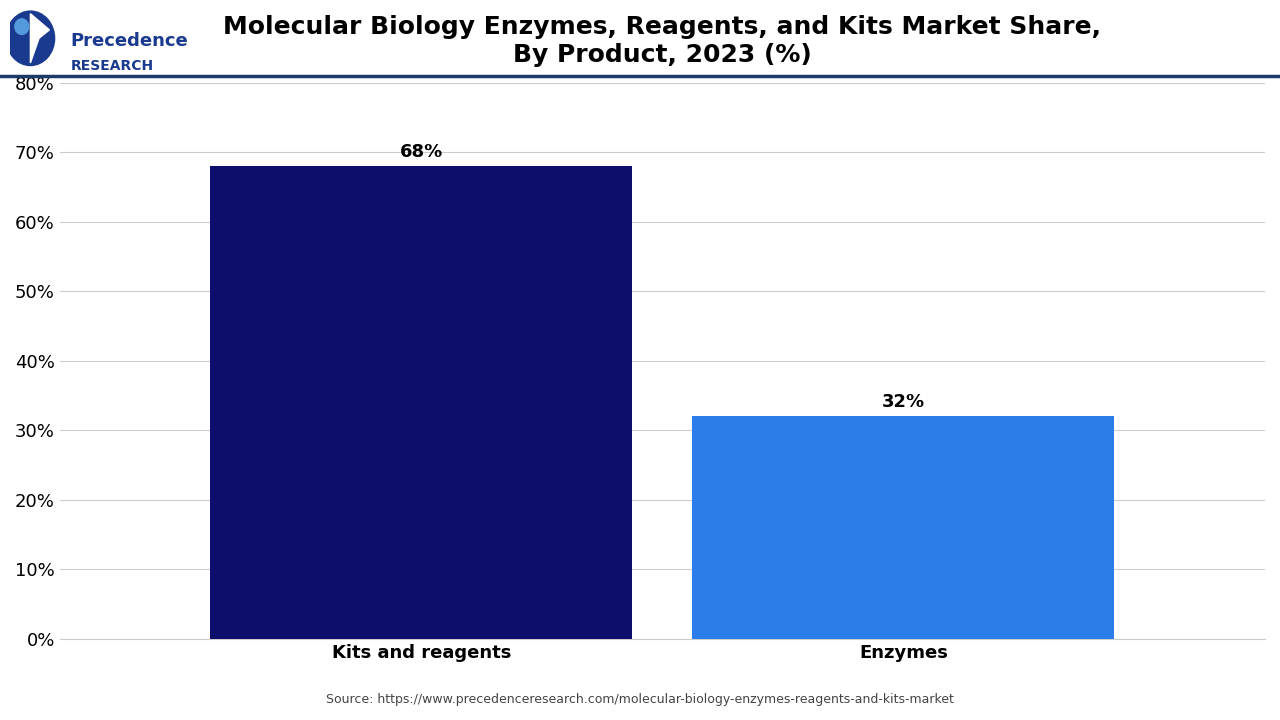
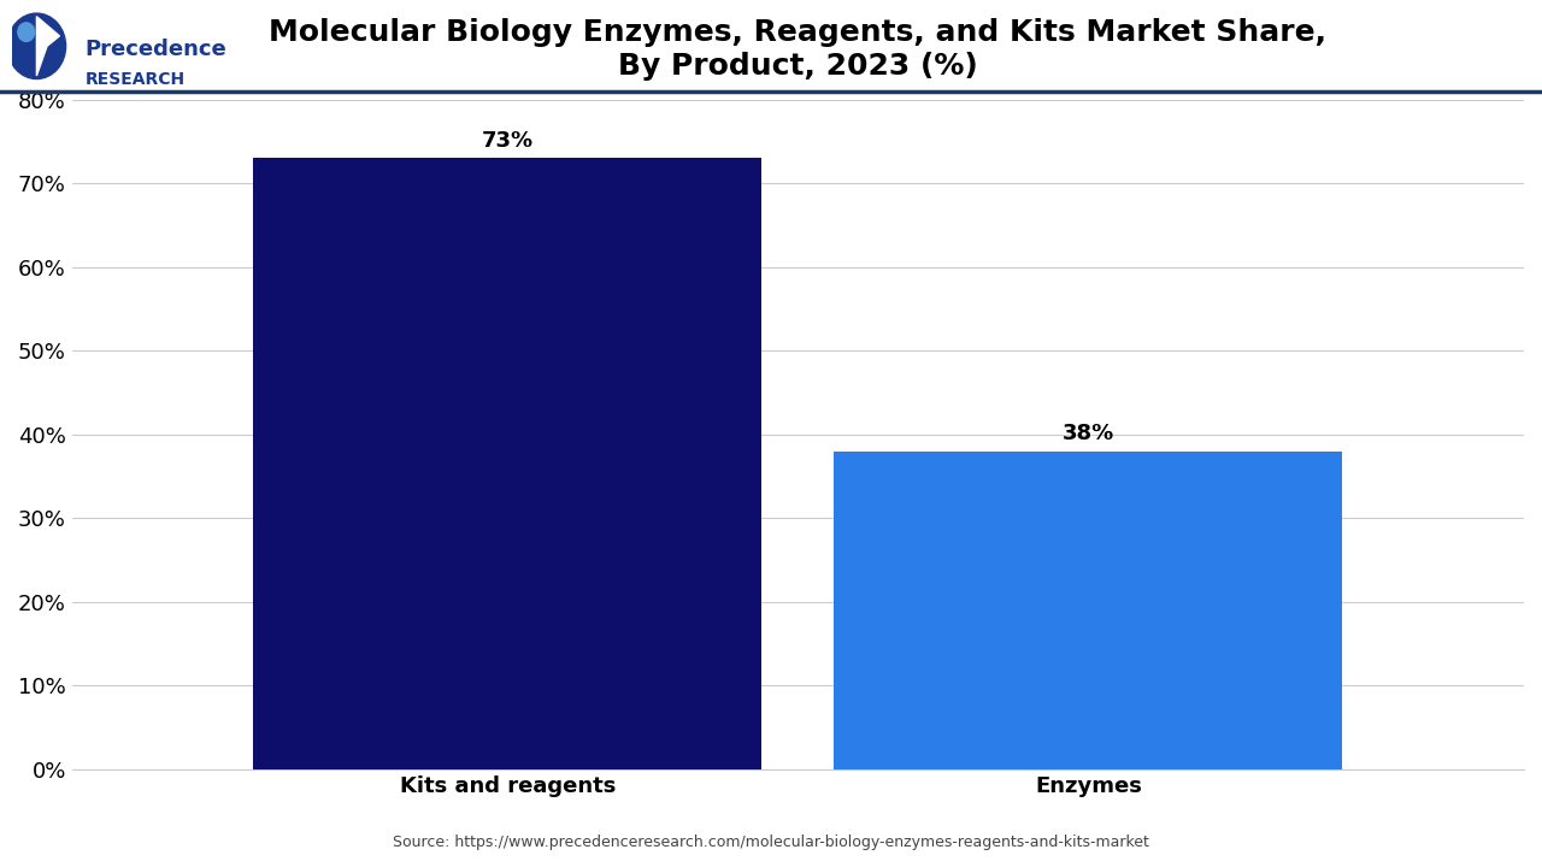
Kits and reagents: 68% -> 73%
Enzymes: 32% -> 38%
